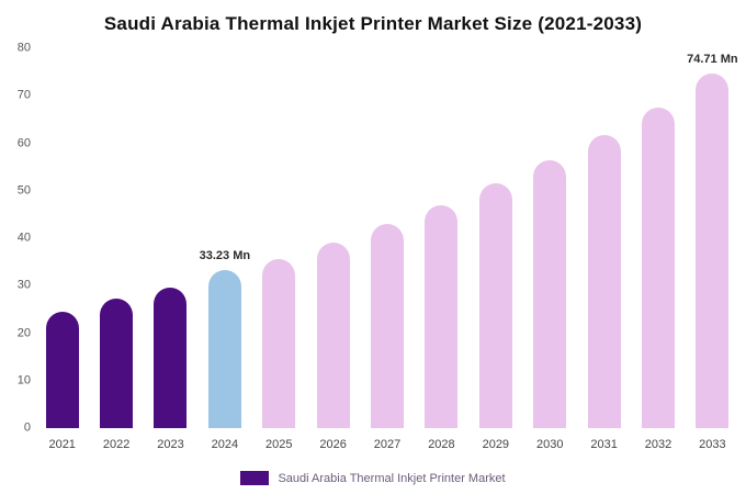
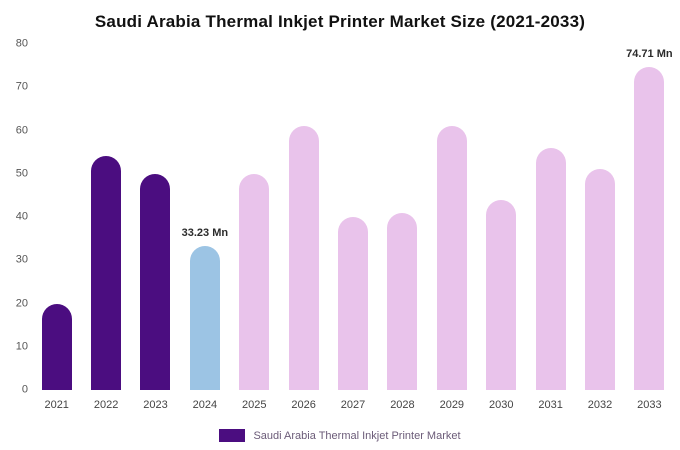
2021: 24 -> 20
2022: 27 -> 54
2023: 30 -> 50
2025: 36 -> 50
2026: 39 -> 61
2027: 43 -> 40
2028: 47 -> 41
2029: 52 -> 61
2030: 56 -> 44
2031: 62 -> 56
2032: 68 -> 51
